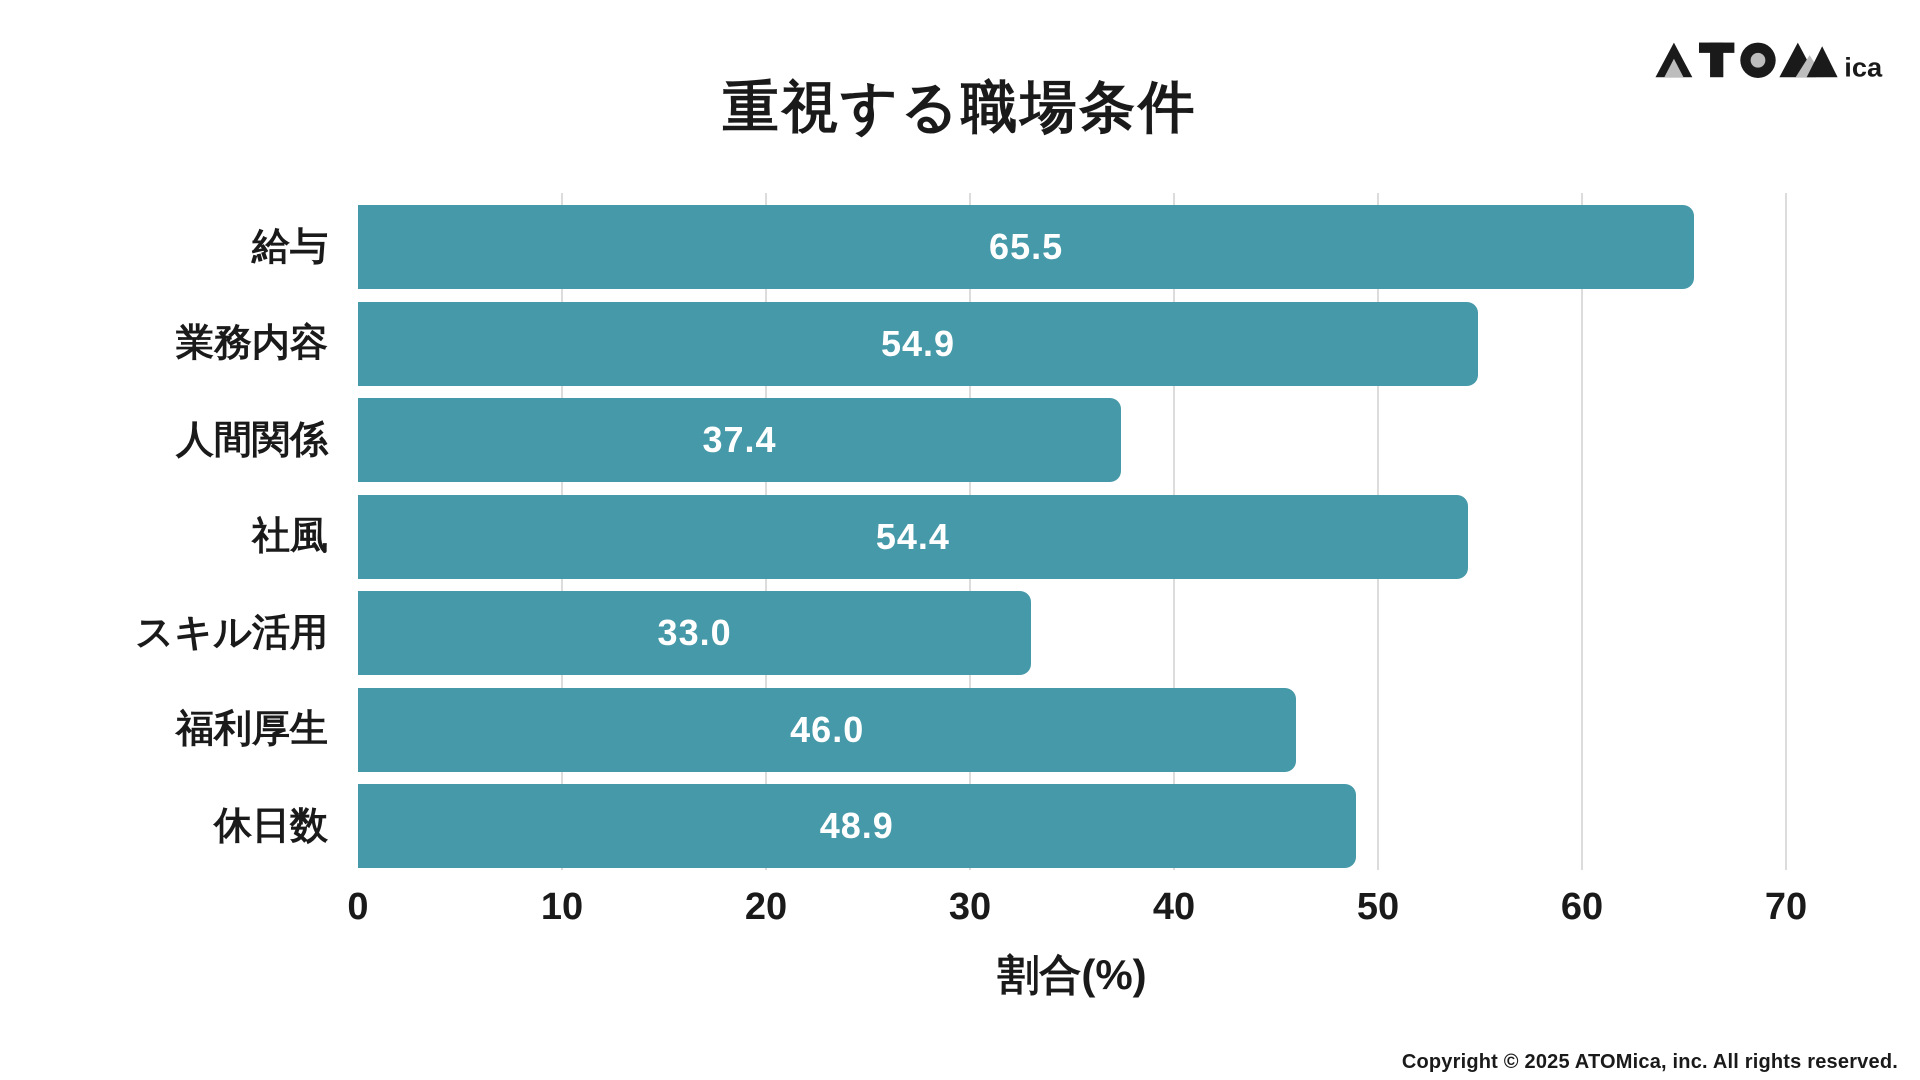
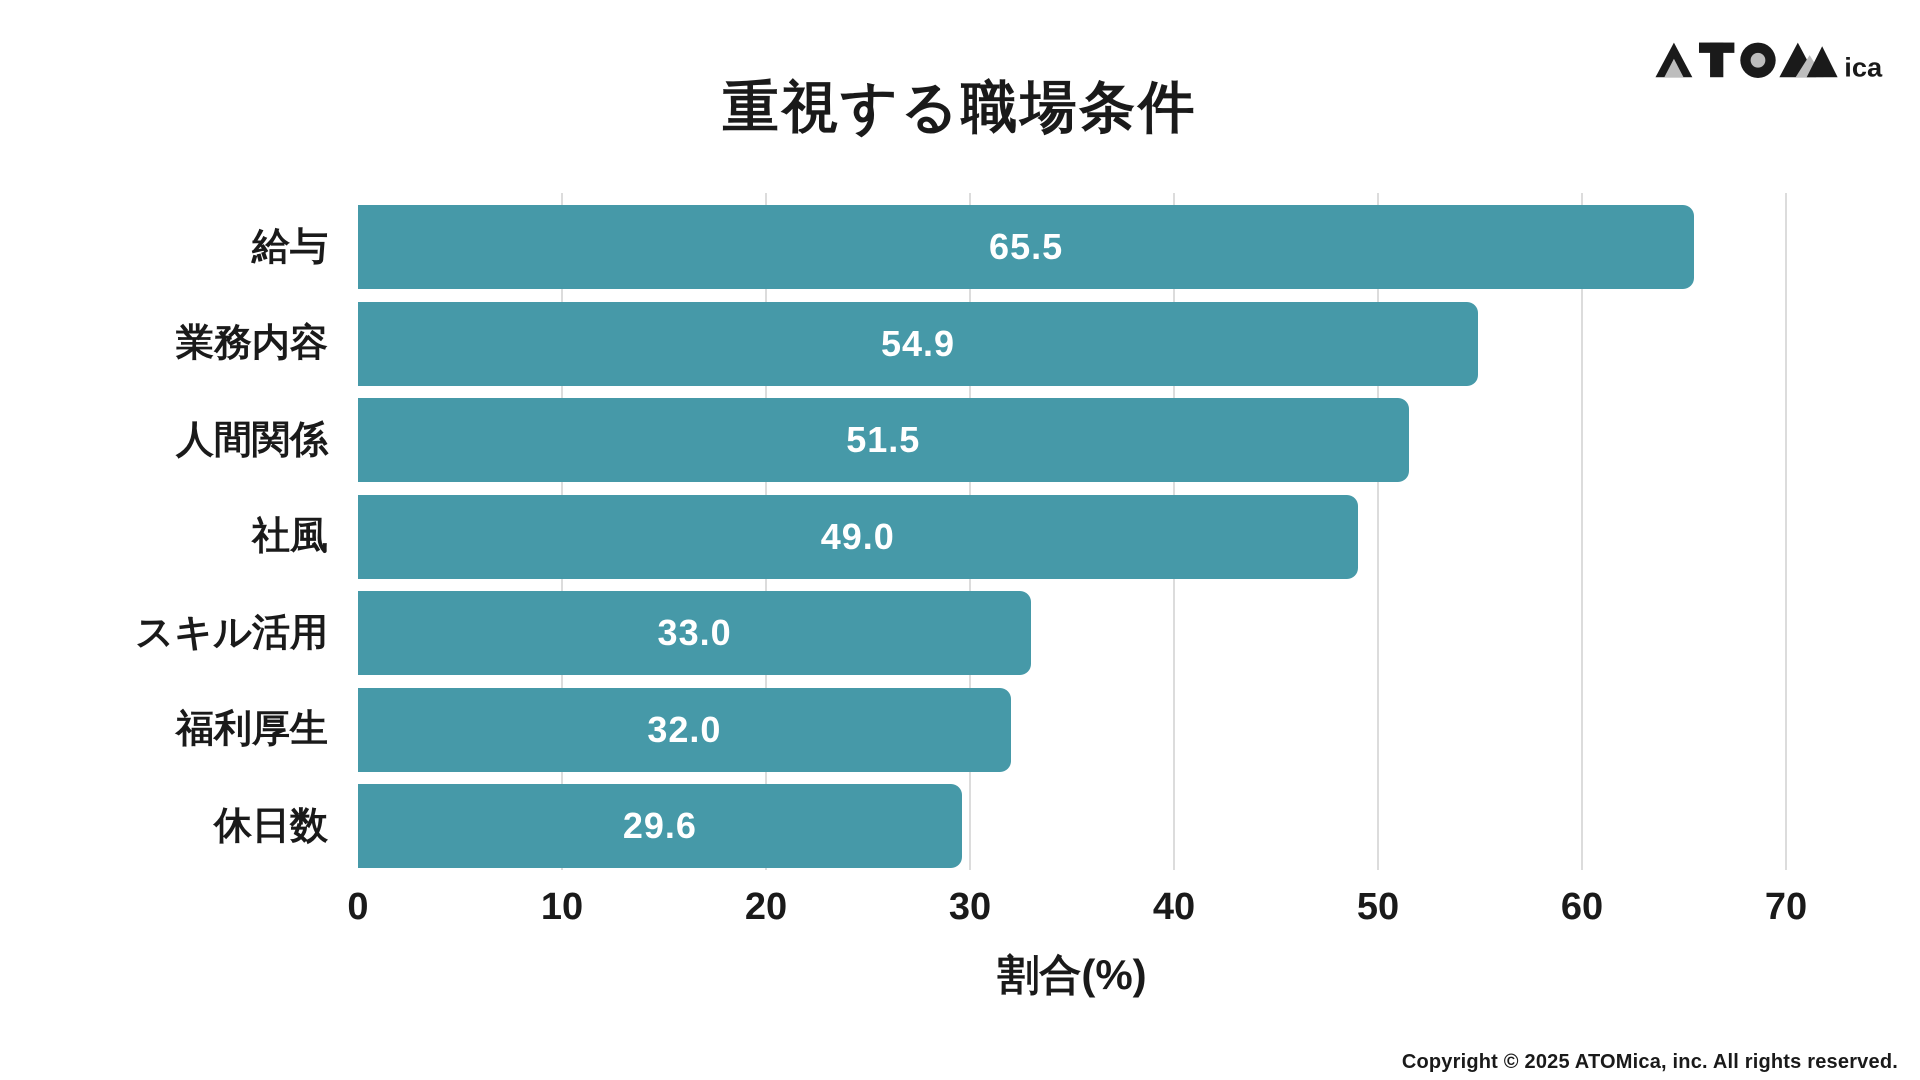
人間関係: 37.4 -> 51.5
社風: 54.4 -> 49.0
福利厚生: 46.0 -> 32.0
休日数: 48.9 -> 29.6
